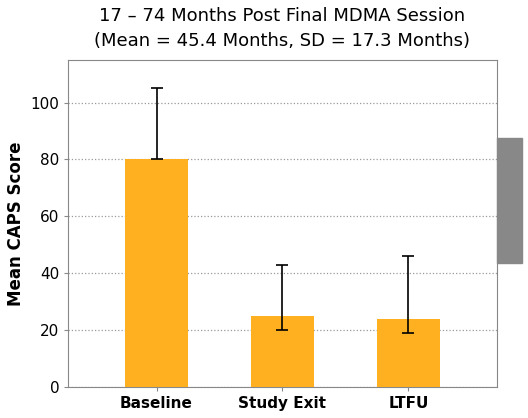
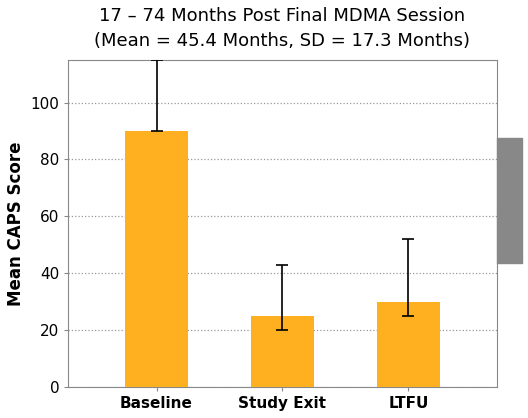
Baseline: 80 -> 90
LTFU: 24 -> 30
